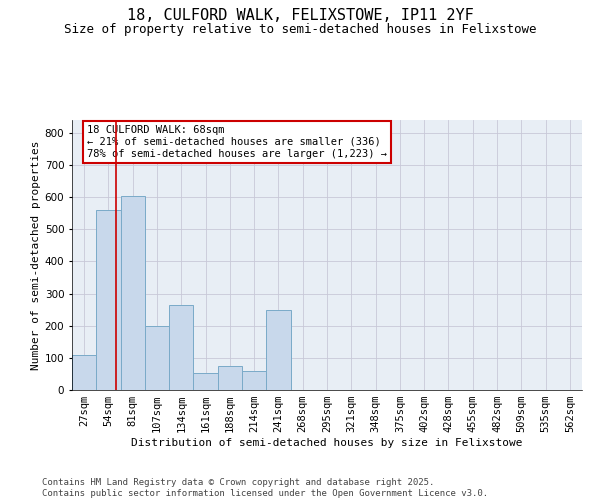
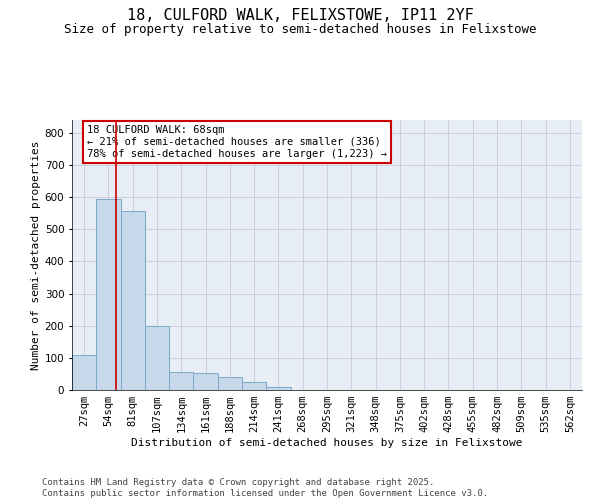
54sqm: 560 -> 595
81sqm: 605 -> 557
134sqm: 265 -> 55
188sqm: 75 -> 40
214sqm: 60 -> 25
241sqm: 250 -> 8
